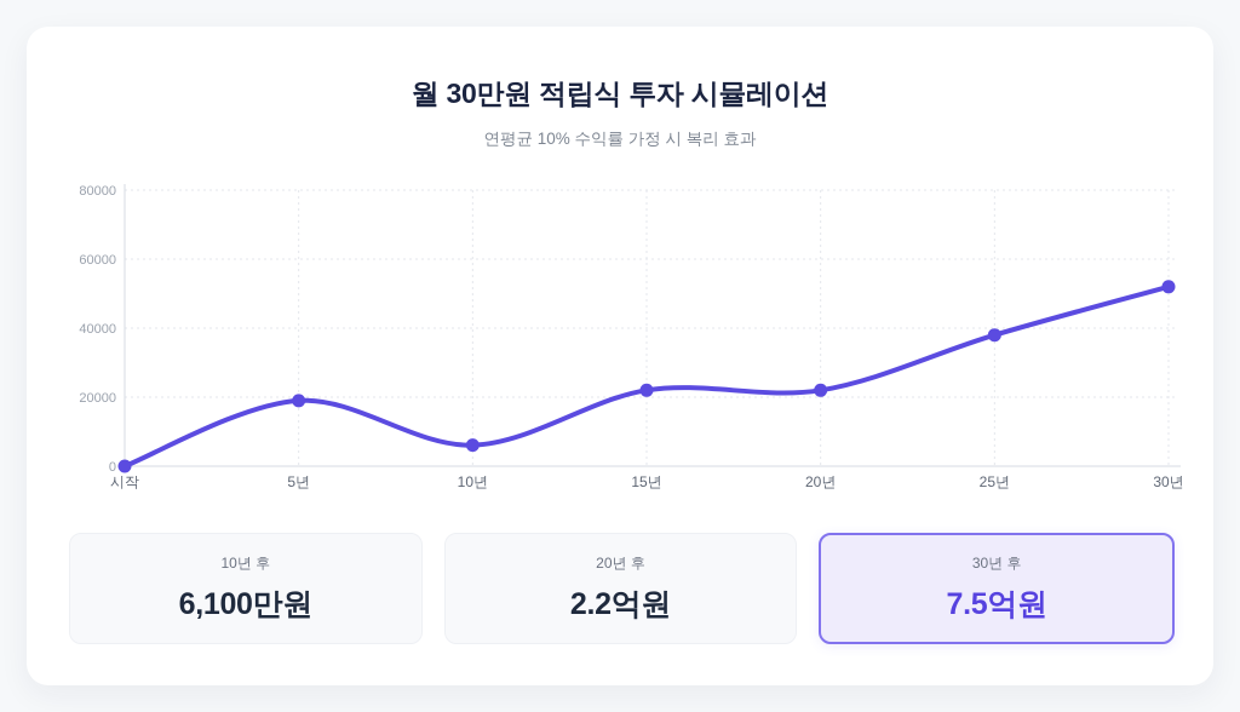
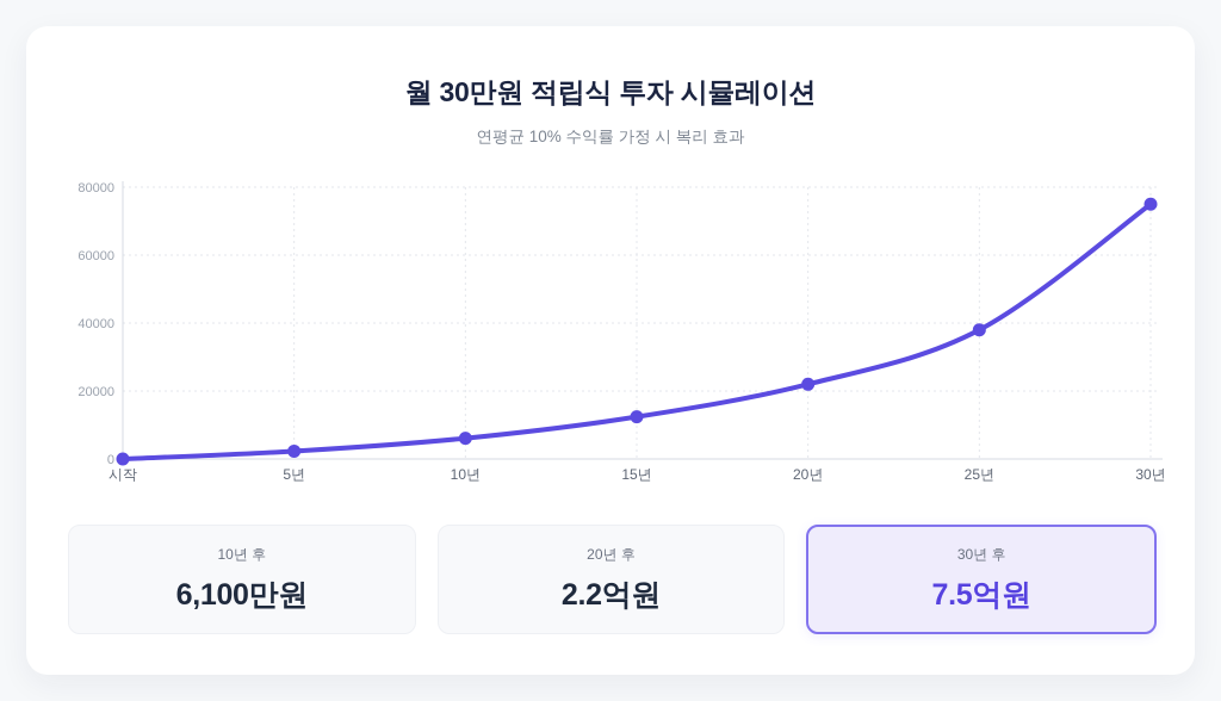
5년: 19000 -> 2000
15년: 22000 -> 12000
30년: 52000 -> 75000
